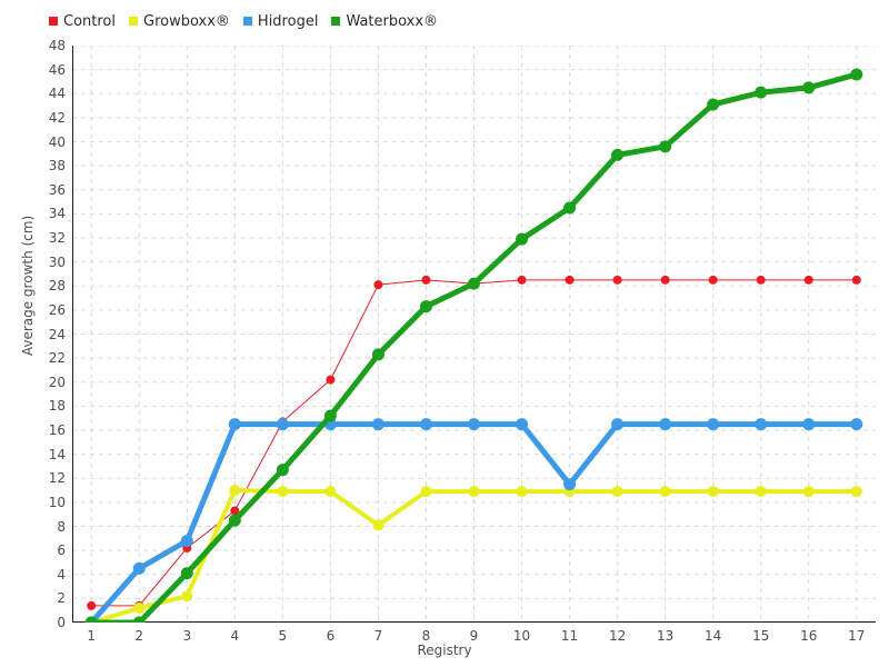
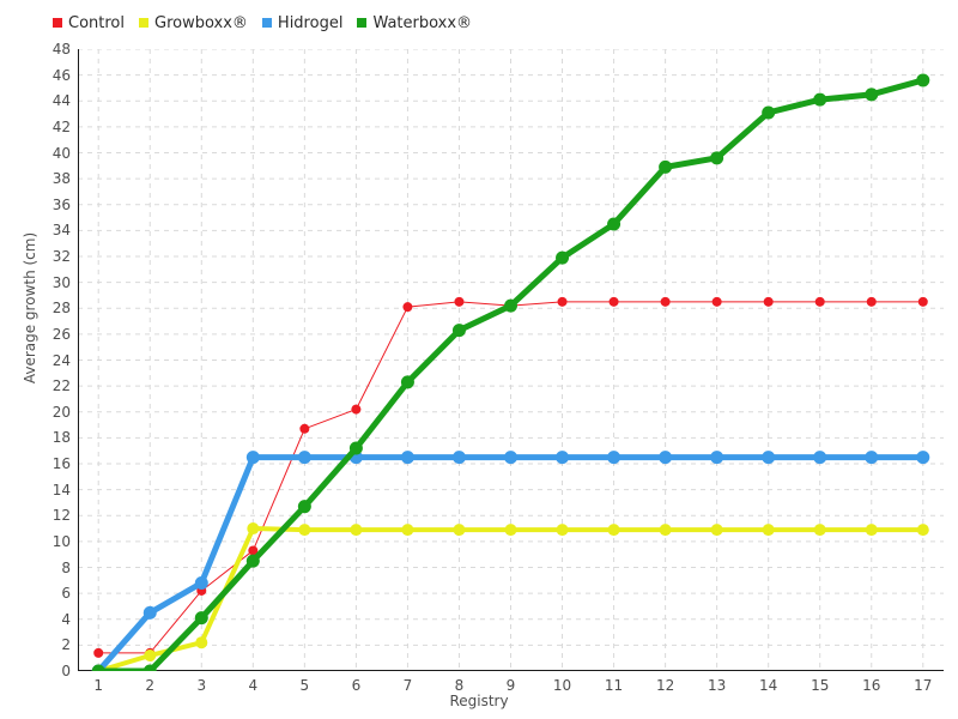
Control/5: 16.7 -> 18.7
Growboxx®/7: 8.1 -> 10.9
Hidrogel/11: 11.5 -> 16.5
